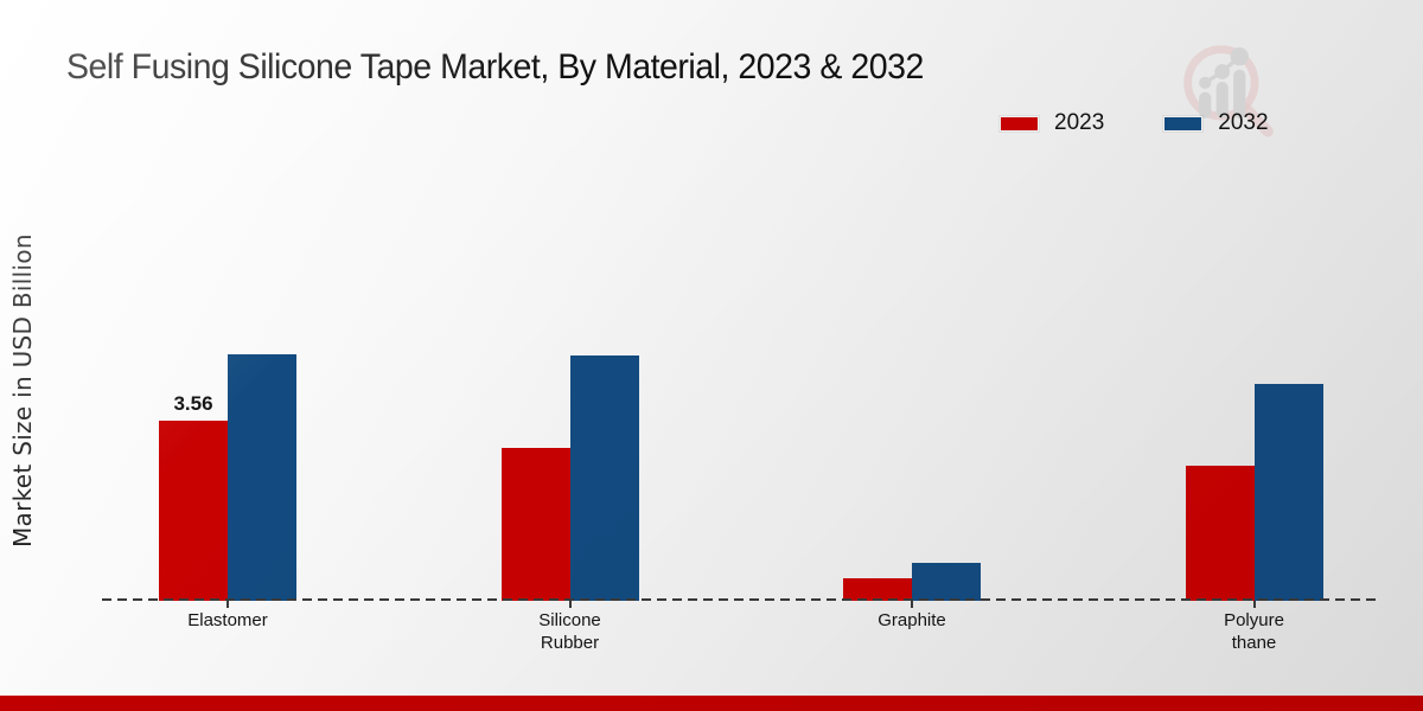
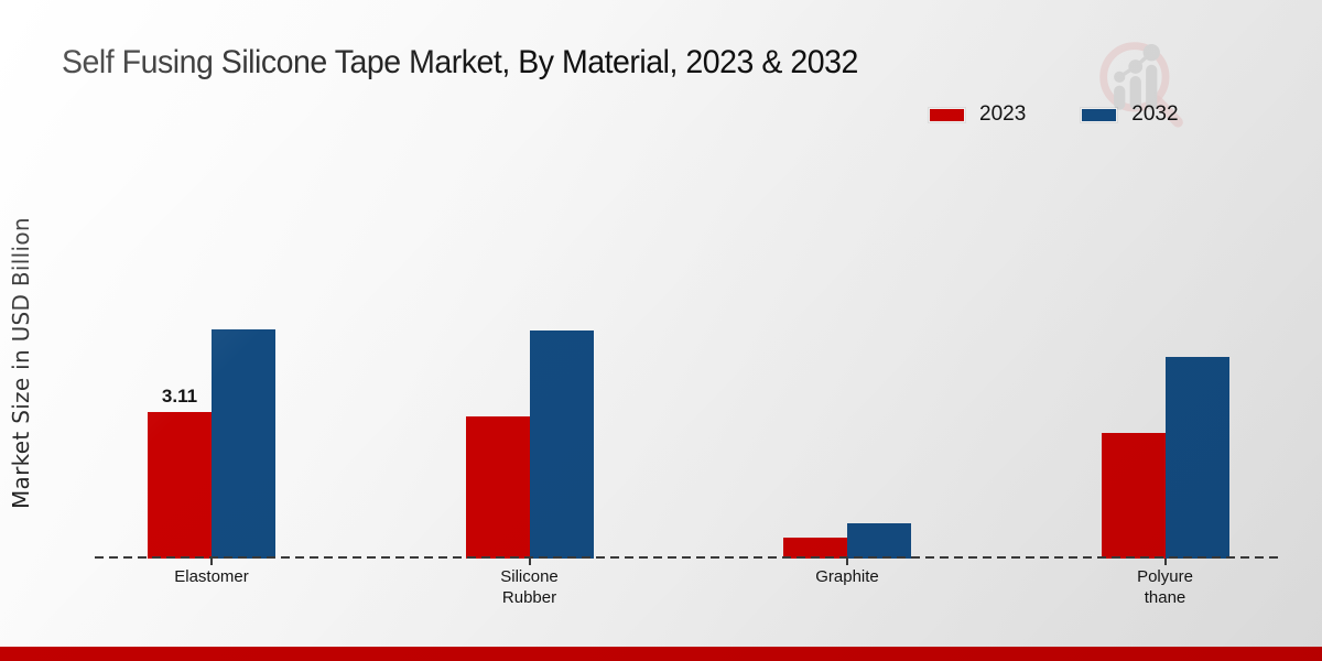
2023/Elastomer: 3.56 -> 3.11
